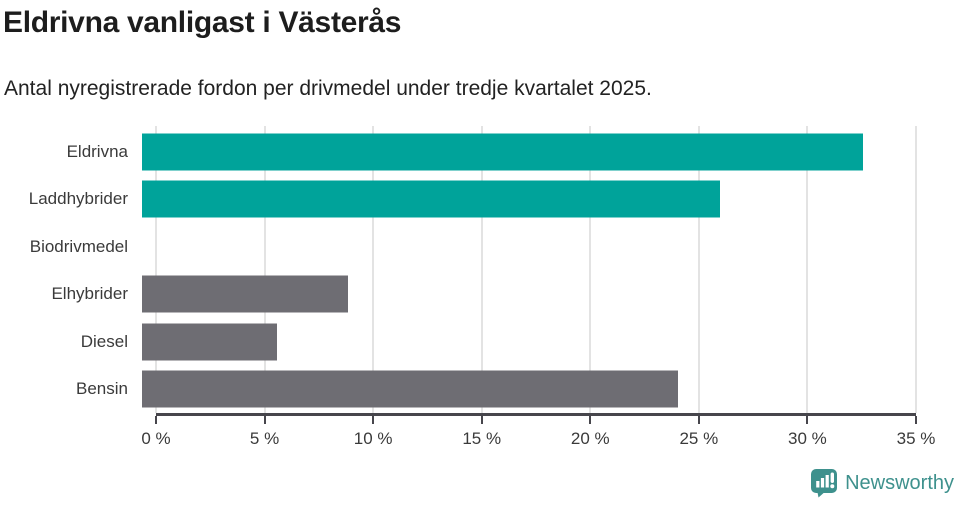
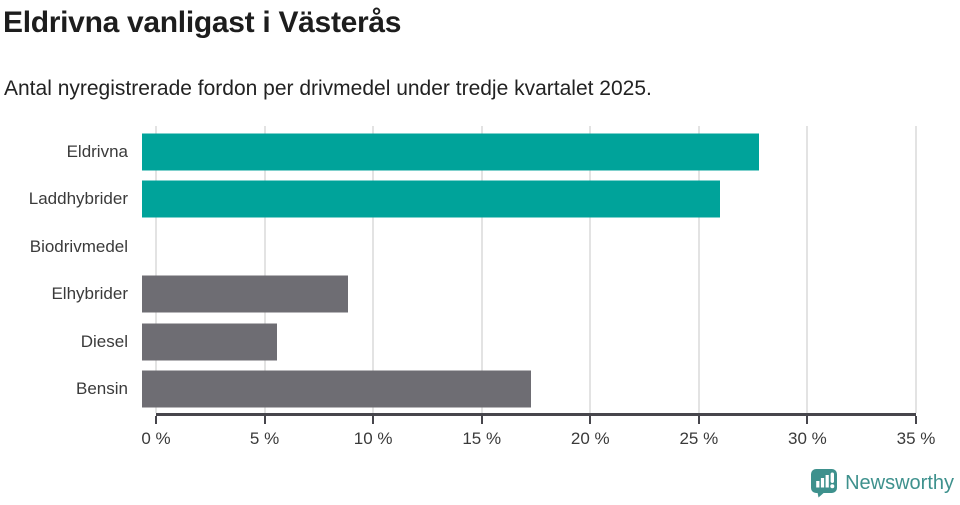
Eldrivna: 33.2% -> 28.4%
Bensin: 24.7% -> 17.9%
